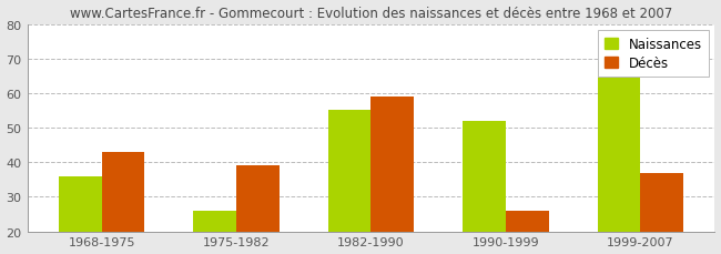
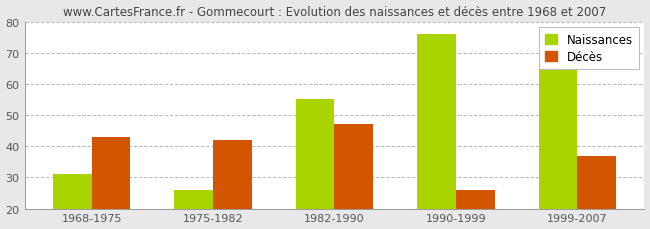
Naissances/1968-1975: 36 -> 31
Décès/1975-1982: 39 -> 42
Décès/1982-1990: 59 -> 47
Naissances/1990-1999: 52 -> 76
